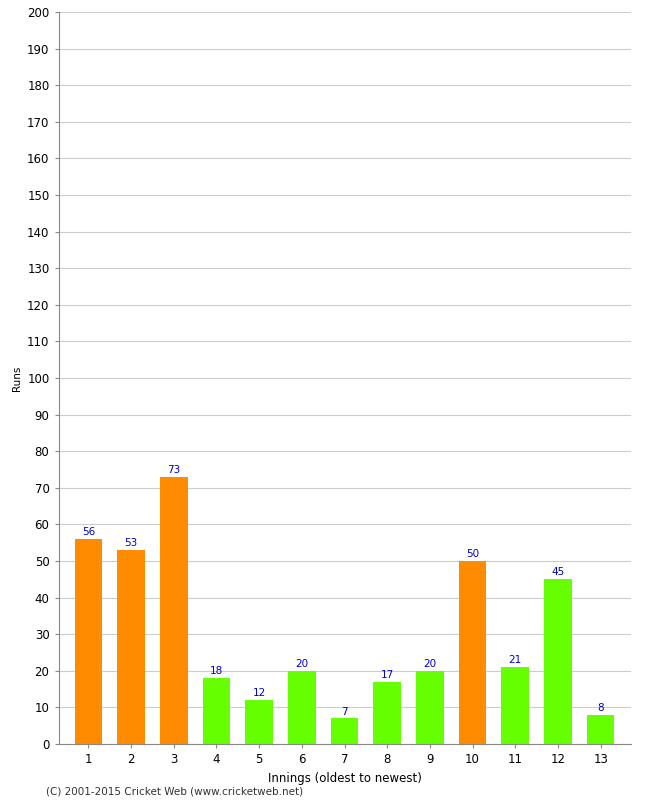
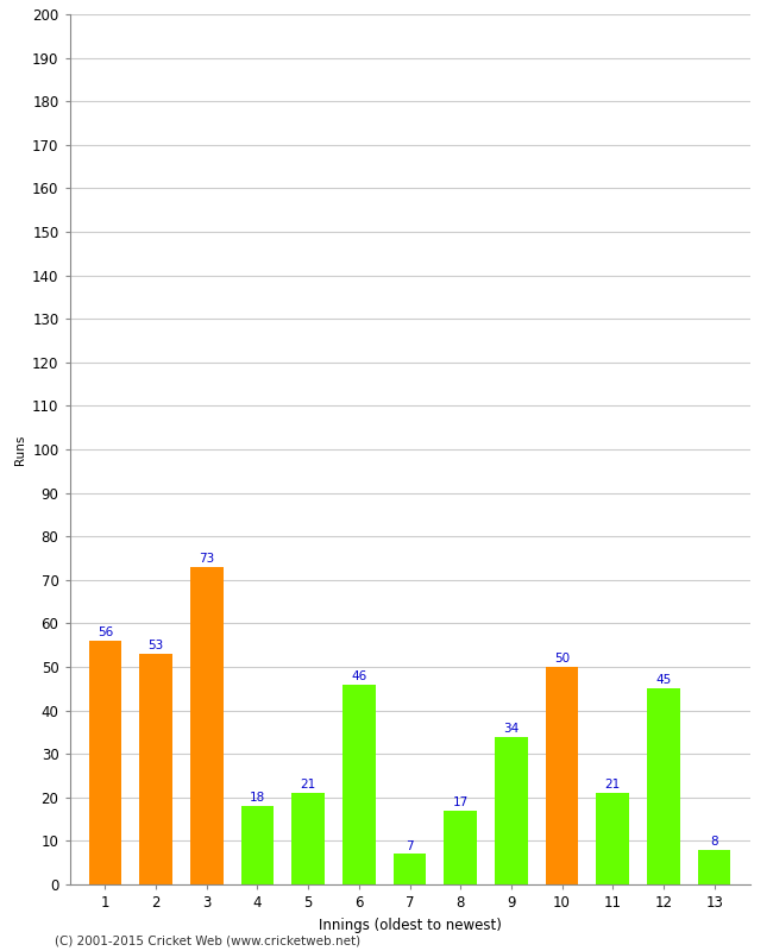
5: 12 -> 21
6: 20 -> 46
9: 20 -> 34
